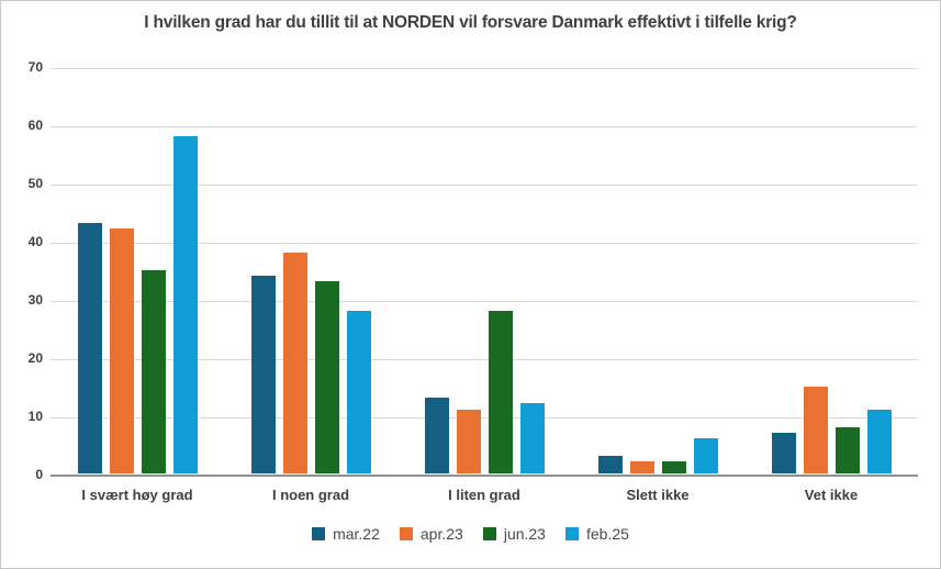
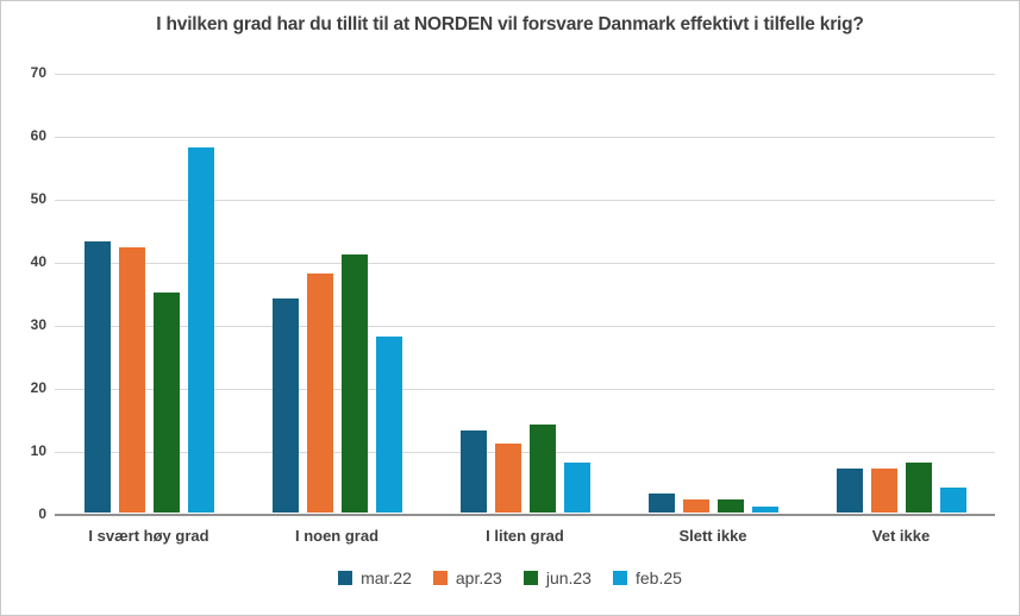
jun.23/I noen grad: 33 -> 41
jun.23/I liten grad: 28 -> 14
feb.25/I liten grad: 12 -> 8
feb.25/Slett ikke: 6 -> 1
apr.23/Vet ikke: 15 -> 7
feb.25/Vet ikke: 11 -> 4
